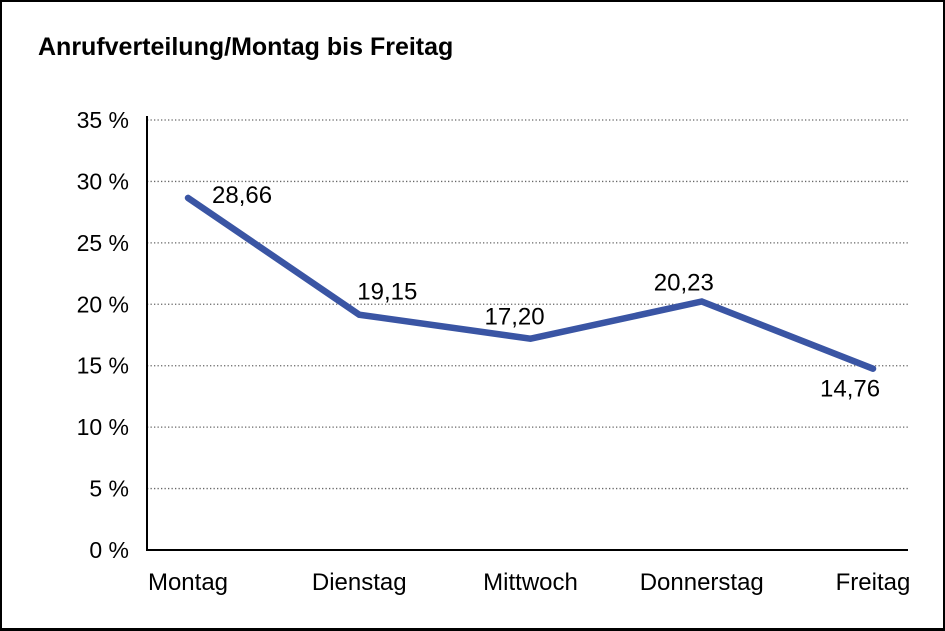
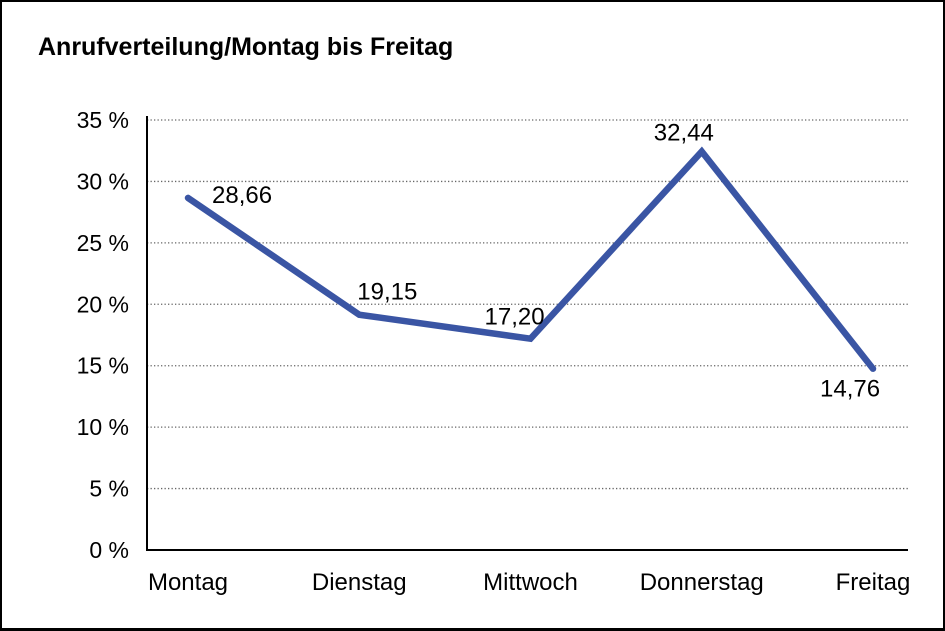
Donnerstag: 20,23 -> 32,44
